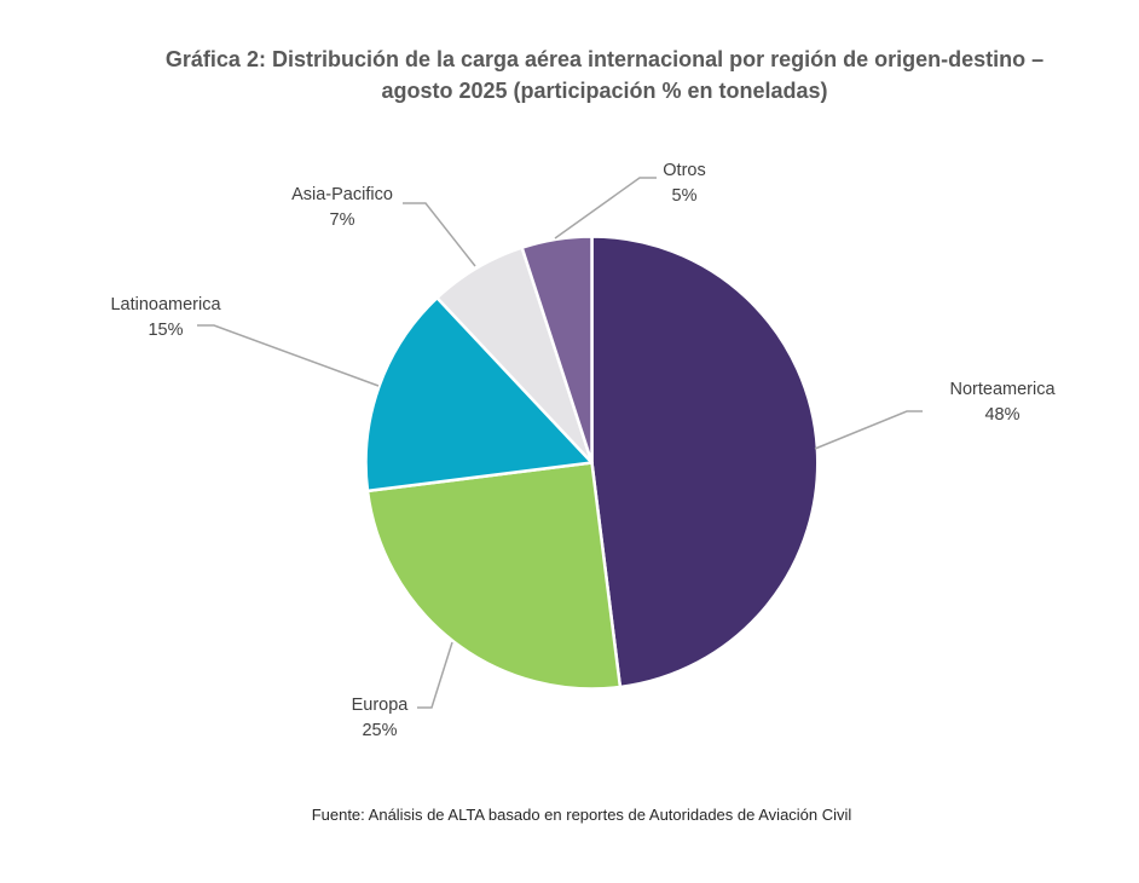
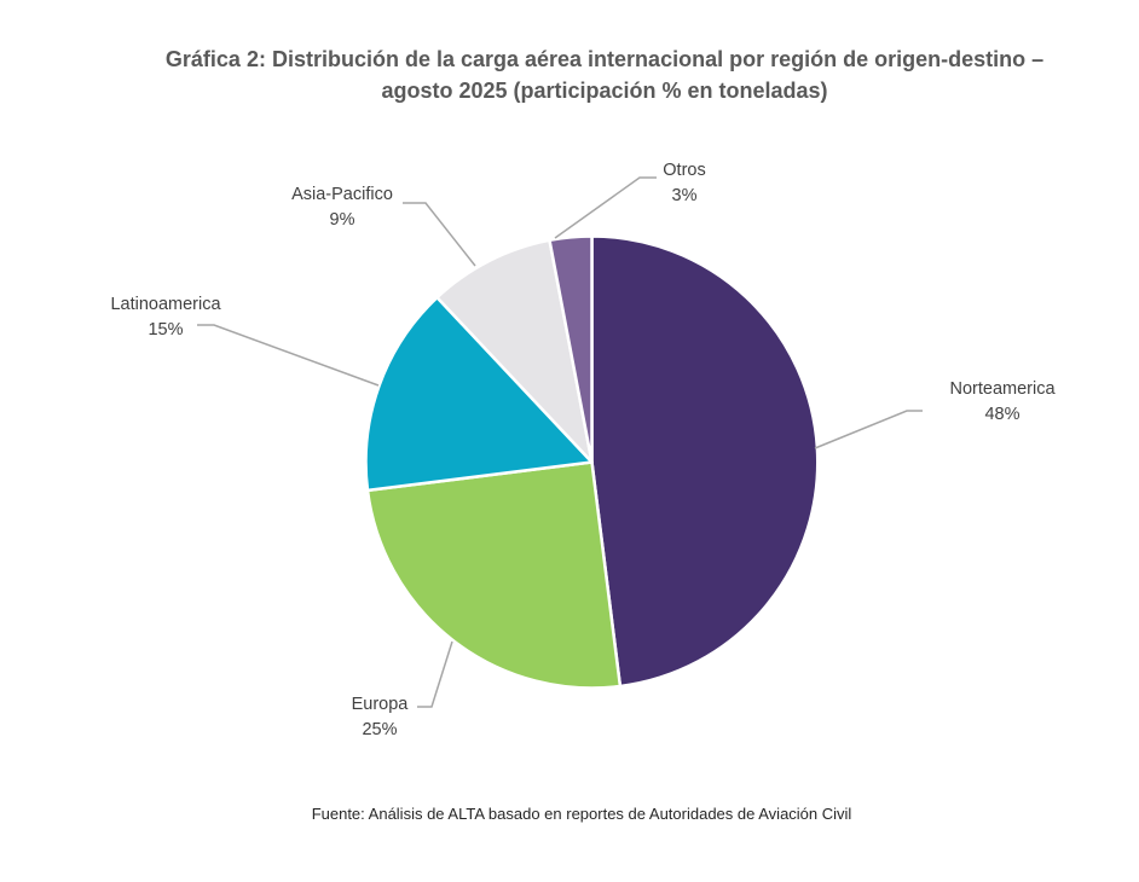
Asia-Pacifico: 7% -> 9%
Otros: 5% -> 3%
